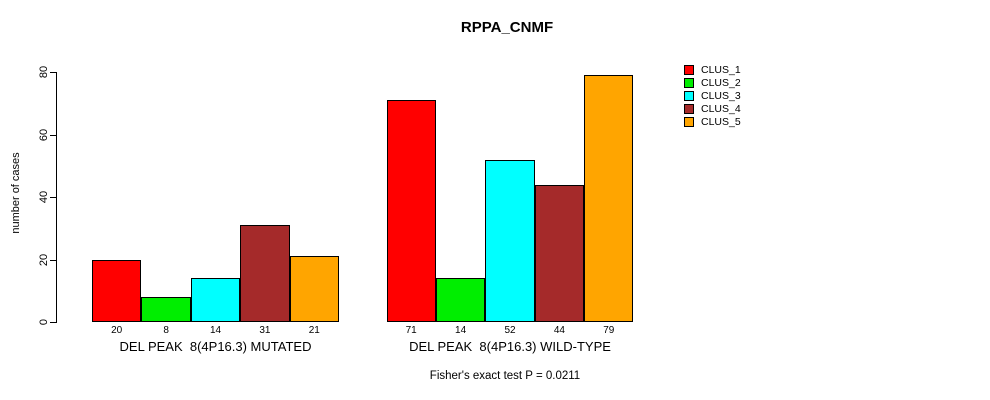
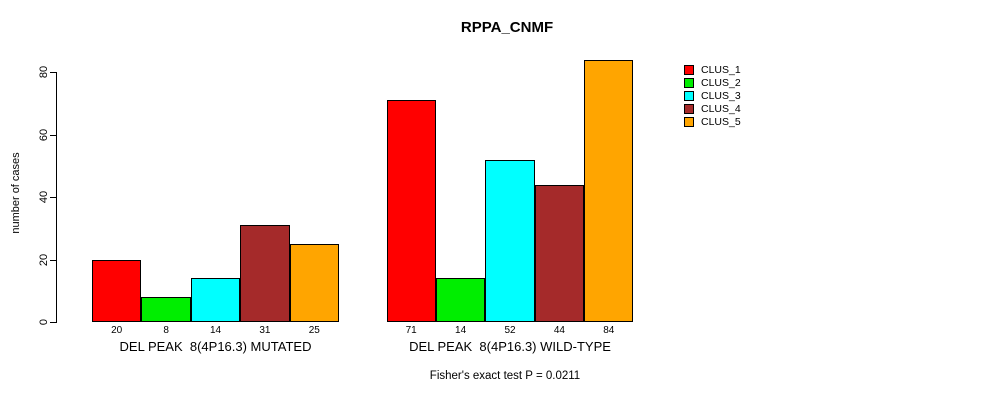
CLUS_5/DEL PEAK 8(4P16.3) MUTATED: 21 -> 25
CLUS_5/DEL PEAK 8(4P16.3) WILD-TYPE: 79 -> 84
